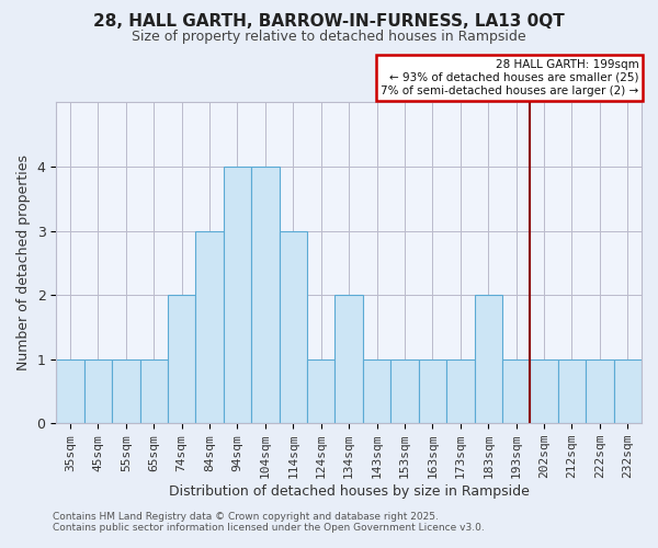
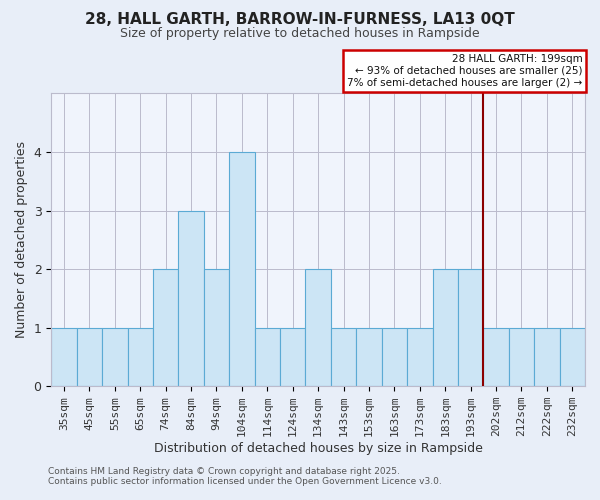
94sqm: 4 -> 2
114sqm: 3 -> 1
193sqm: 1 -> 2
